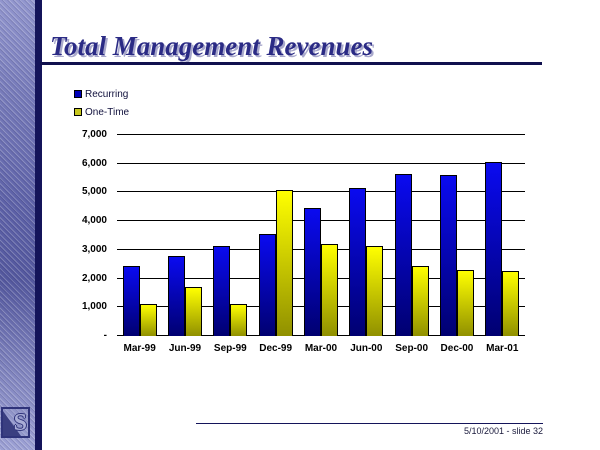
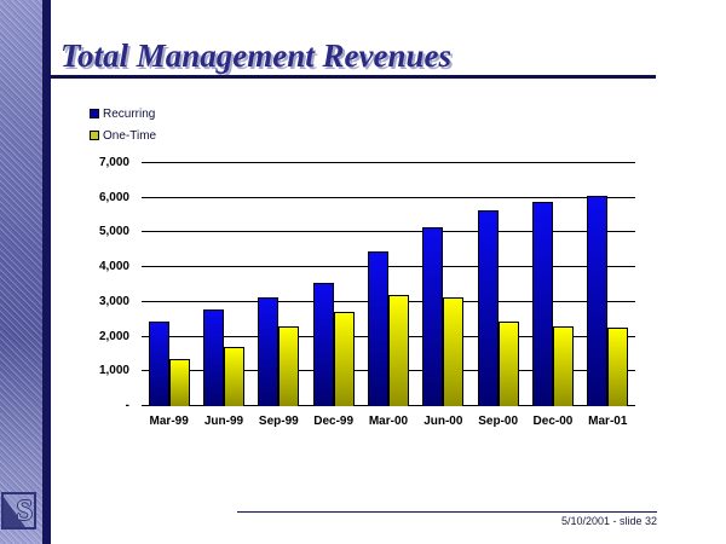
One-Time/Mar-99: 1100 -> 1400
One-Time/Sep-99: 1100 -> 2300
One-Time/Dec-99: 5100 -> 2700
Recurring/Dec-00: 5600 -> 5900
